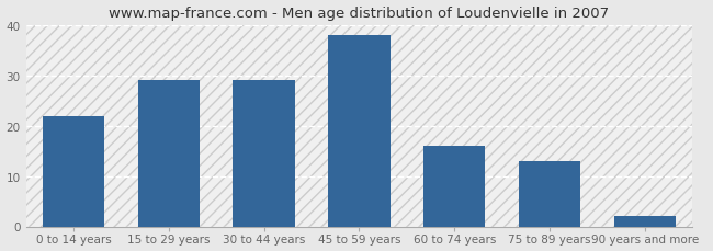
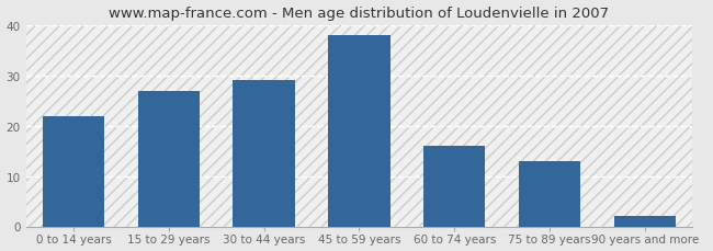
15 to 29 years: 29 -> 27
